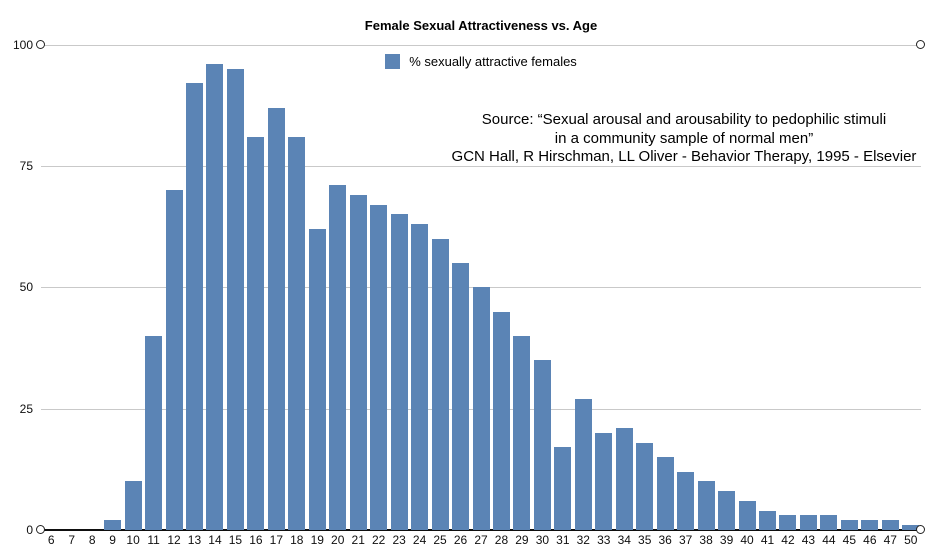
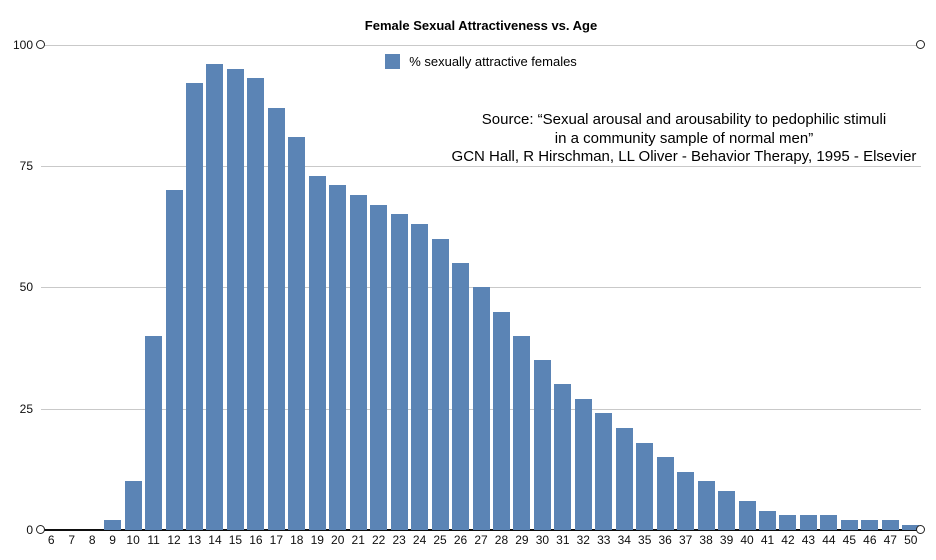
16: 81 -> 93
19: 62 -> 73
31: 17 -> 30
33: 20 -> 24
